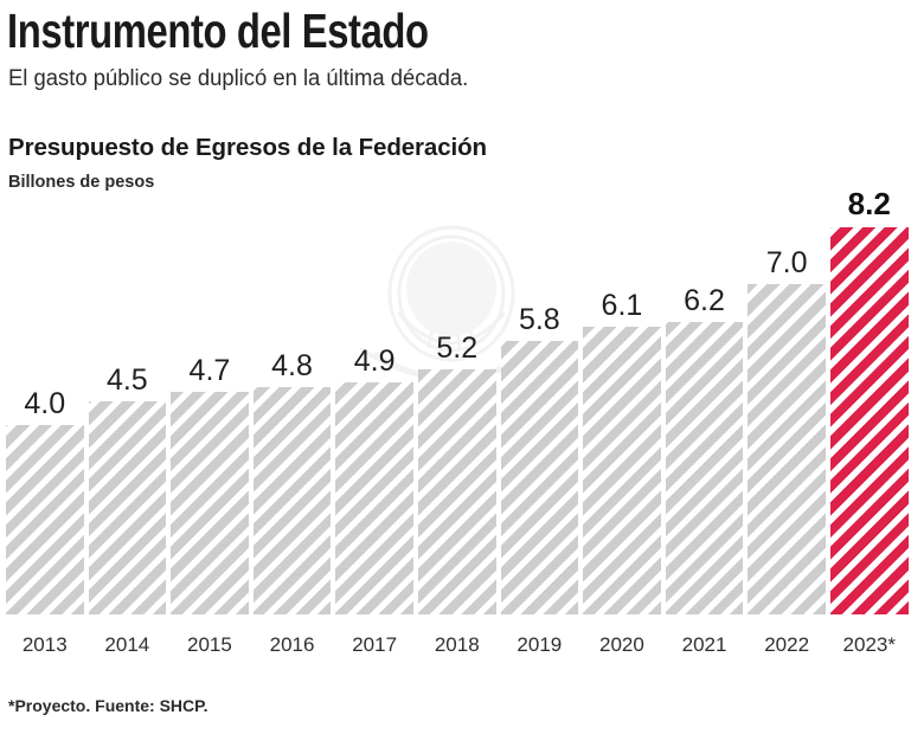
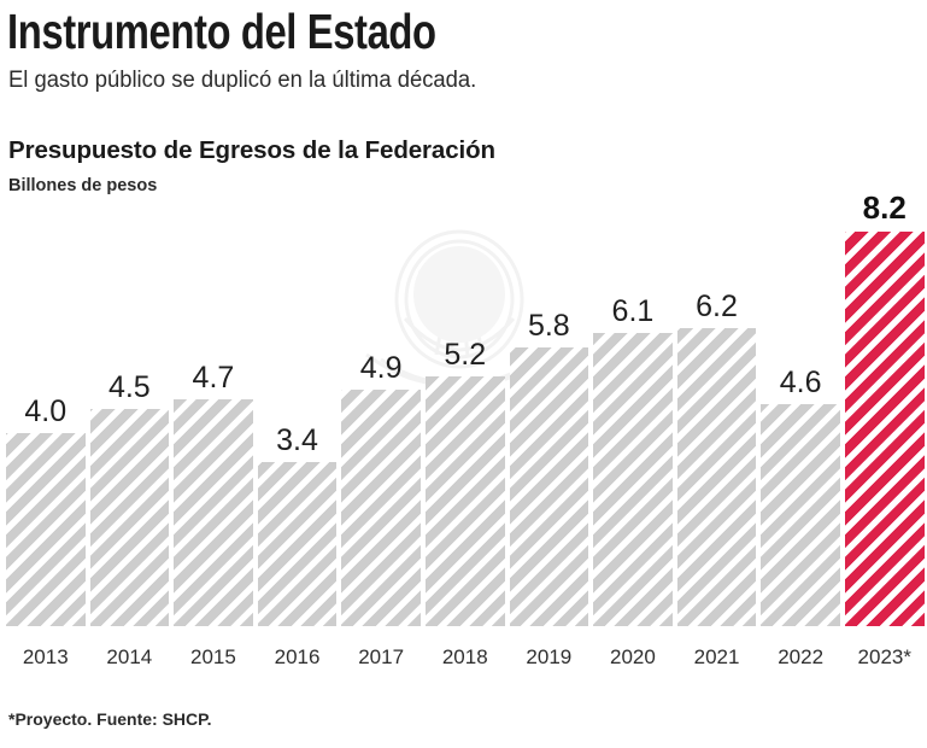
2016: 4.8 -> 3.4
2022: 7.0 -> 4.6
